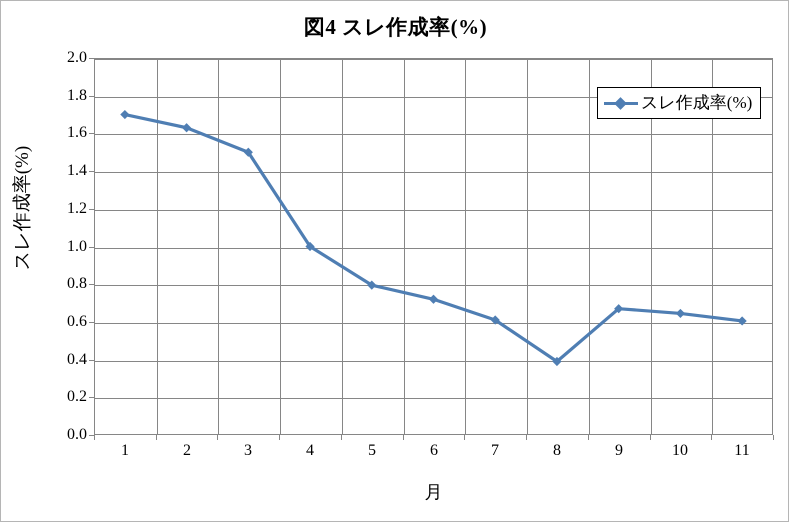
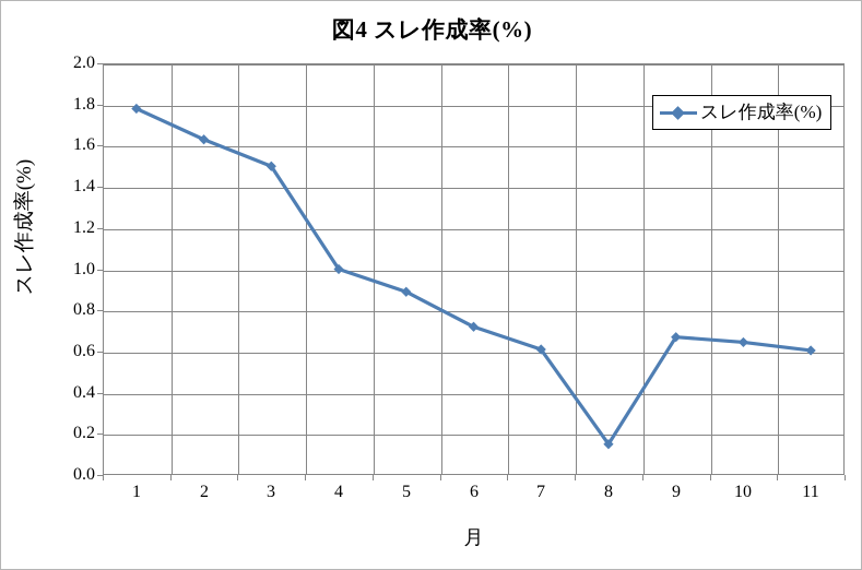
1: 1.70 -> 1.78
5: 0.80 -> 0.89
8: 0.39 -> 0.15
